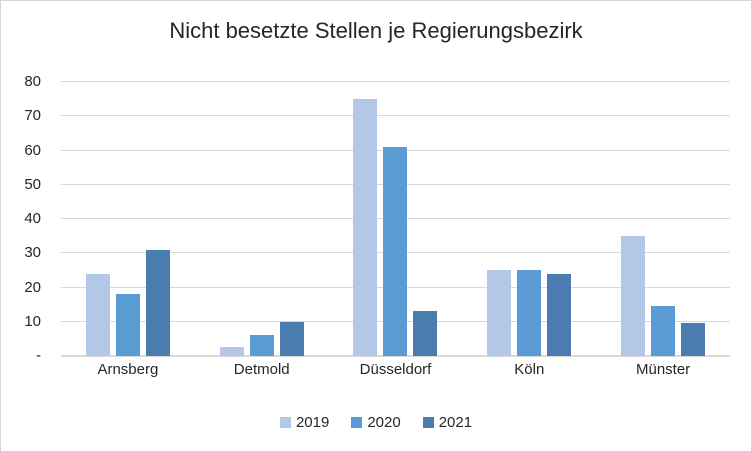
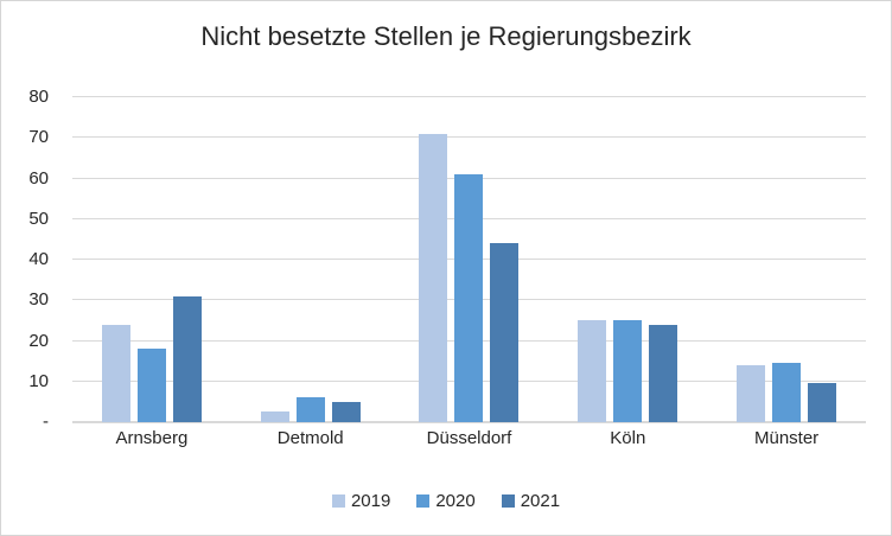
2021/Detmold: 10 -> 5
2019/Düsseldorf: 75 -> 71
2021/Düsseldorf: 13 -> 44
2019/Münster: 35 -> 14
